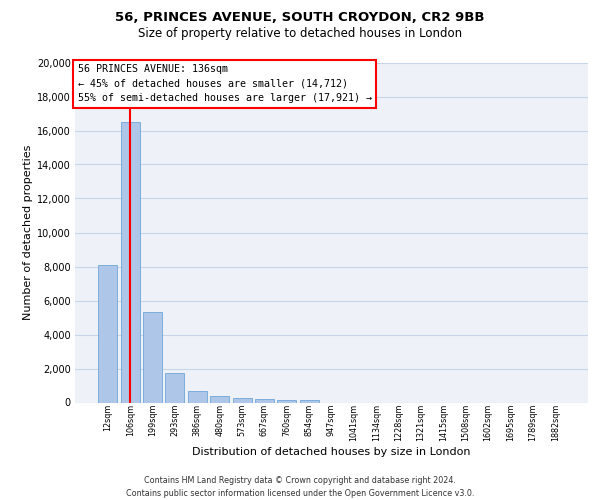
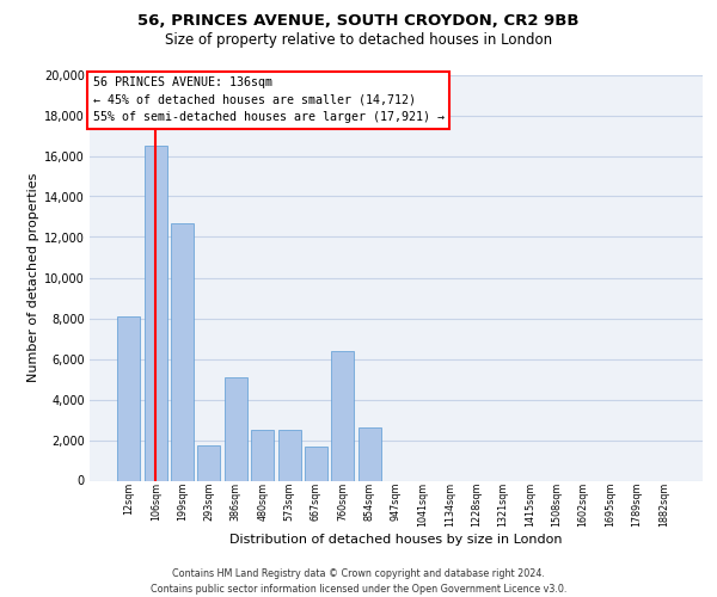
199sqm: 5,300 -> 12,700
386sqm: 700 -> 5,100
480sqm: 400 -> 2,500
573sqm: 300 -> 2,500
667sqm: 200 -> 1,700
760sqm: 200 -> 6,400
854sqm: 100 -> 2,600
